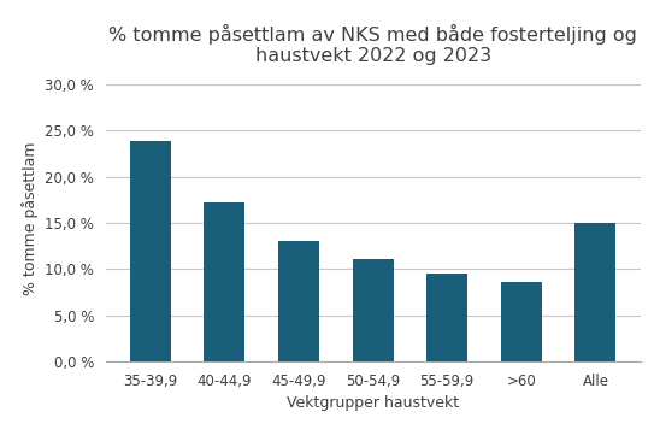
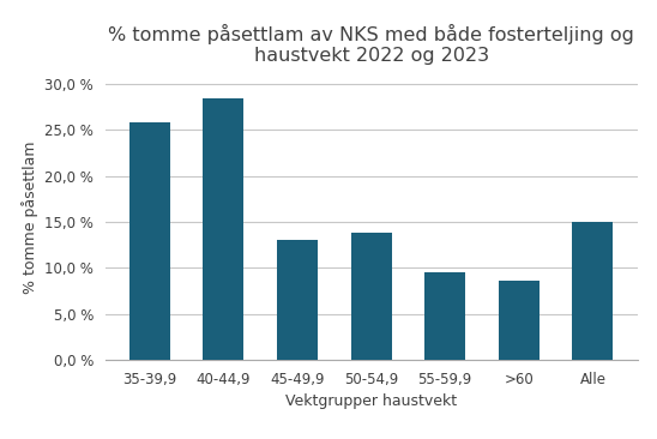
35-39,9: 23,8 % -> 25,8 %
40-44,9: 17,2 % -> 28,4 %
50-54,9: 11,1 % -> 13,8 %
